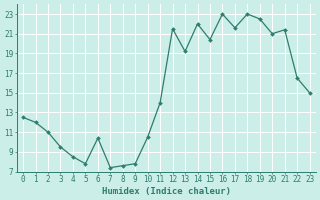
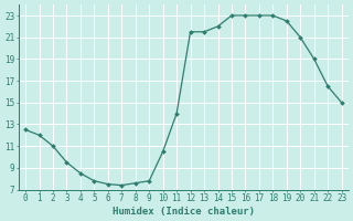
6: 10.4 -> 7.5
13: 19.2 -> 21.5
15: 20.4 -> 23.0
17: 21.6 -> 23.0
21: 21.4 -> 19.0
